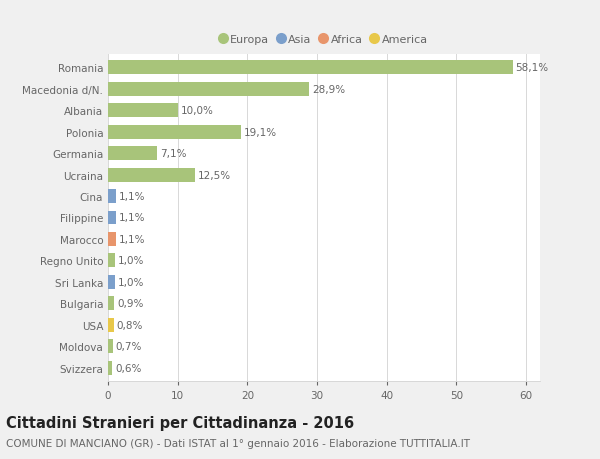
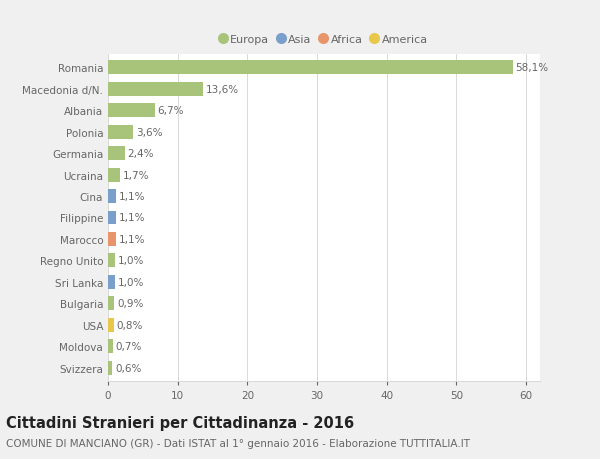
Macedonia d/N.: 28,9% -> 13,6%
Albania: 10,0% -> 6,7%
Polonia: 19,1% -> 3,6%
Germania: 7,1% -> 2,4%
Ucraina: 12,5% -> 1,7%
